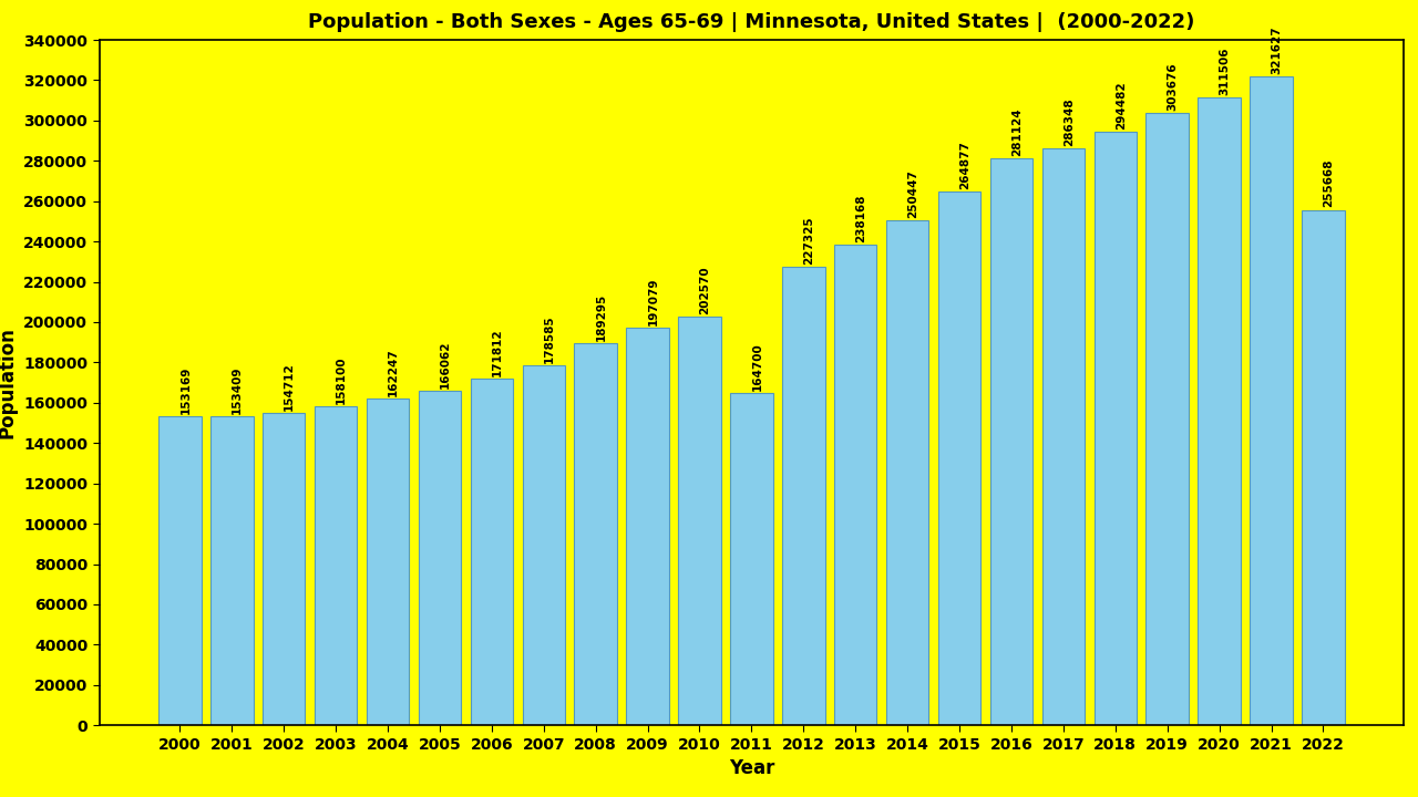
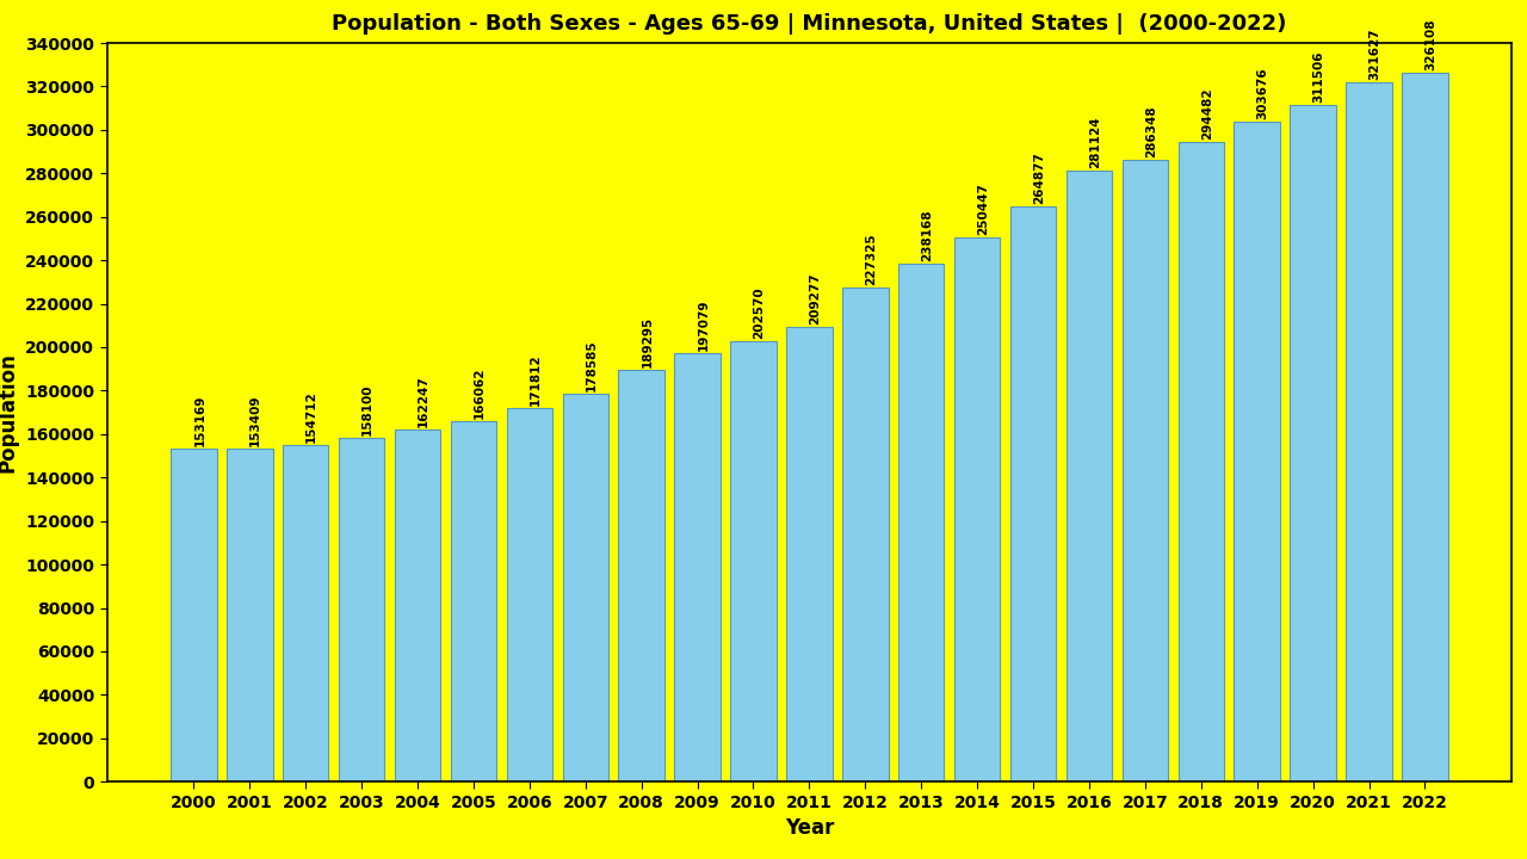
2011: 164700 -> 209277
2022: 255668 -> 326108
